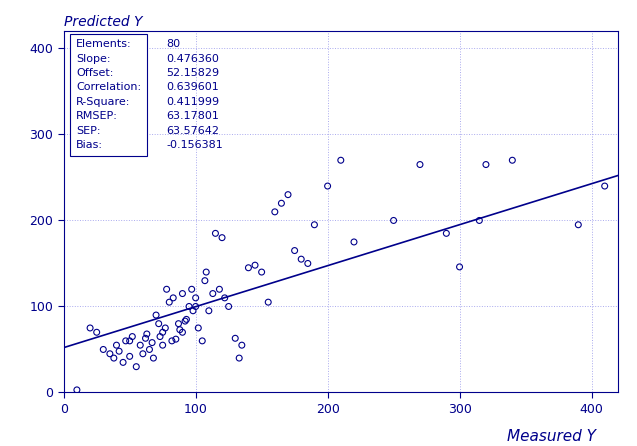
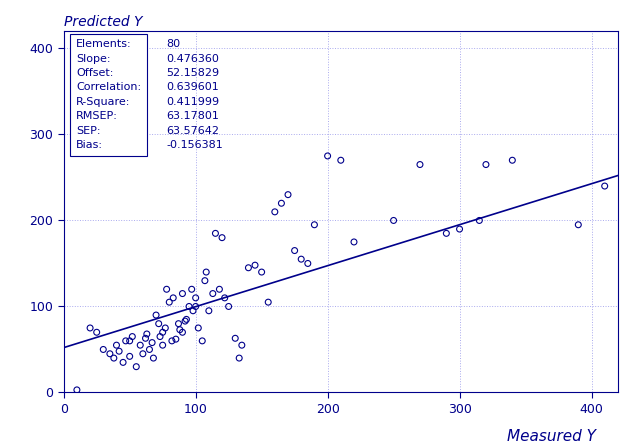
200: 240 -> 275
300: 146 -> 190
